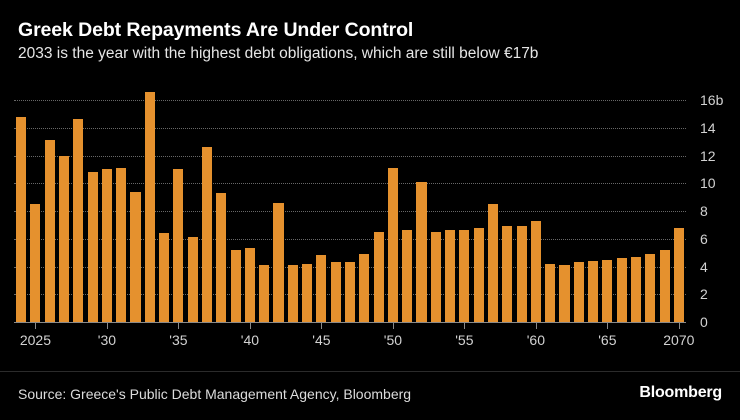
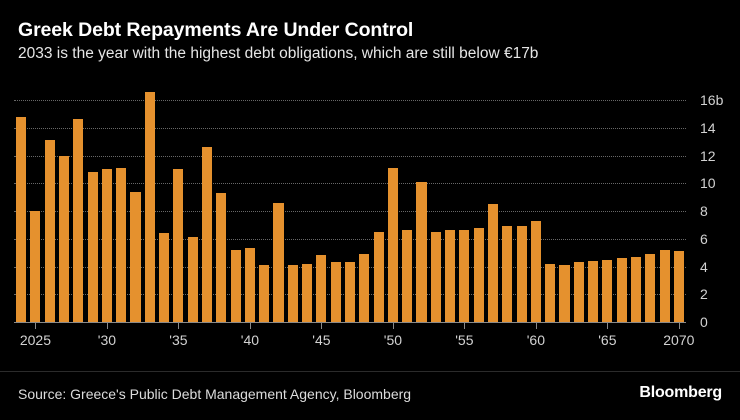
2025: 8.5b -> 8.0b
2070: 6.8b -> 5.1b
